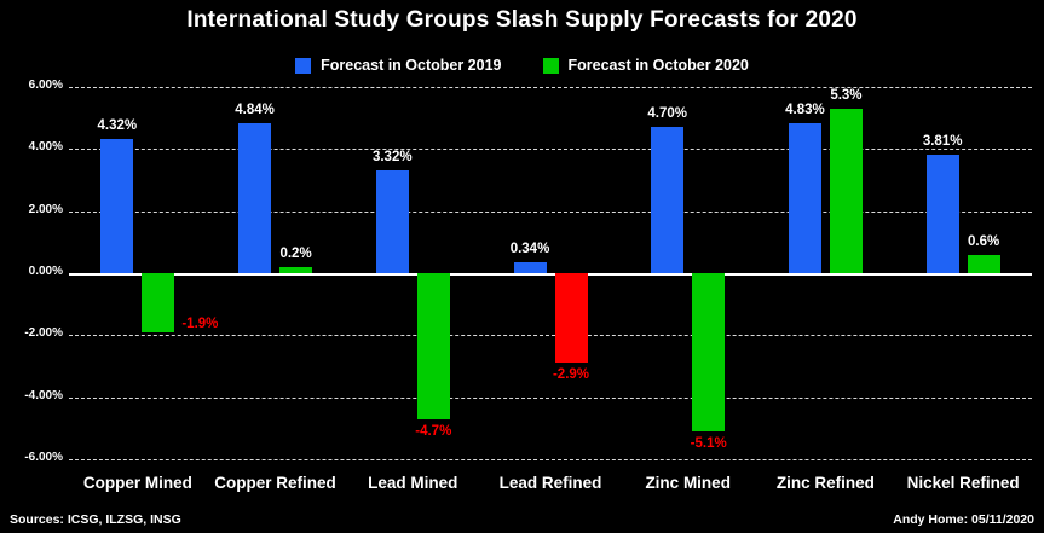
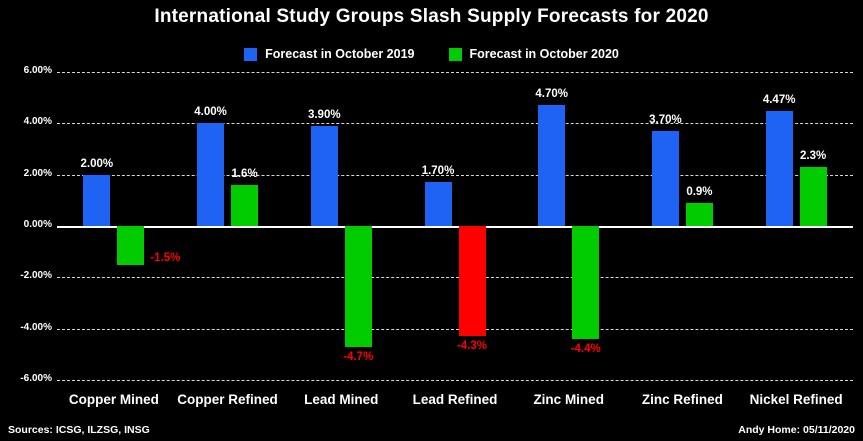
Forecast in October 2019/Copper Mined: 4.32% -> 2.00%
Forecast in October 2020/Copper Mined: -1.9% -> -1.5%
Forecast in October 2019/Copper Refined: 4.84% -> 4.00%
Forecast in October 2020/Copper Refined: 0.2% -> 1.6%
Forecast in October 2019/Lead Mined: 3.32% -> 3.90%
Forecast in October 2019/Lead Refined: 0.34% -> 1.70%
Forecast in October 2020/Lead Refined: -2.9% -> -4.3%
Forecast in October 2020/Zinc Mined: -5.1% -> -4.4%
Forecast in October 2019/Zinc Refined: 4.83% -> 3.70%
Forecast in October 2020/Zinc Refined: 5.3% -> 0.9%
Forecast in October 2019/Nickel Refined: 3.81% -> 4.47%
Forecast in October 2020/Nickel Refined: 0.6% -> 2.3%
